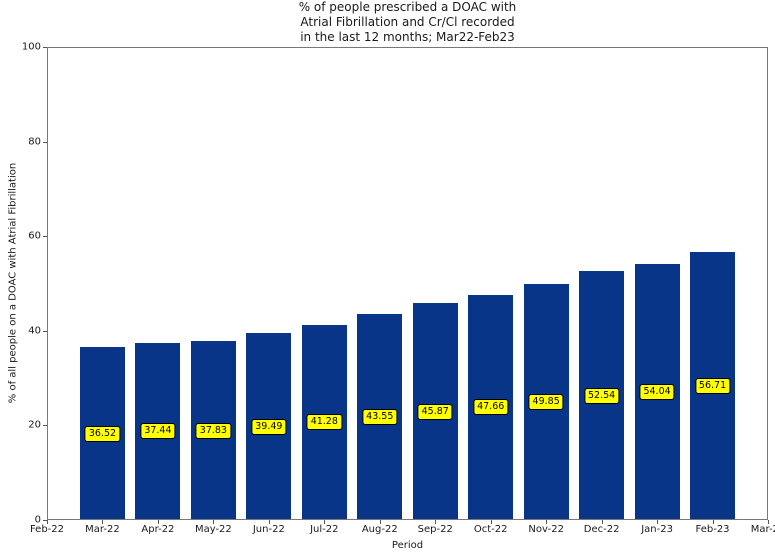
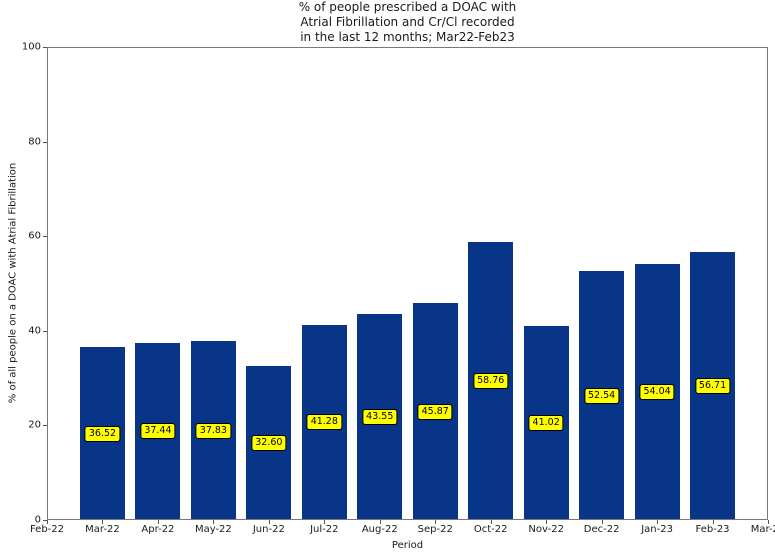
Jun-22: 39.49 -> 32.60
Oct-22: 47.66 -> 58.76
Nov-22: 49.85 -> 41.02
